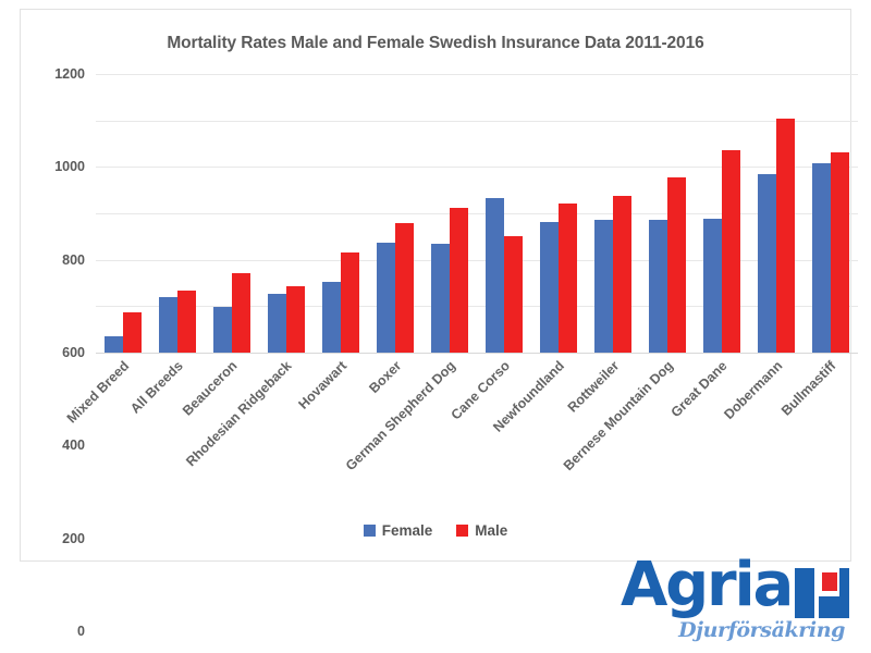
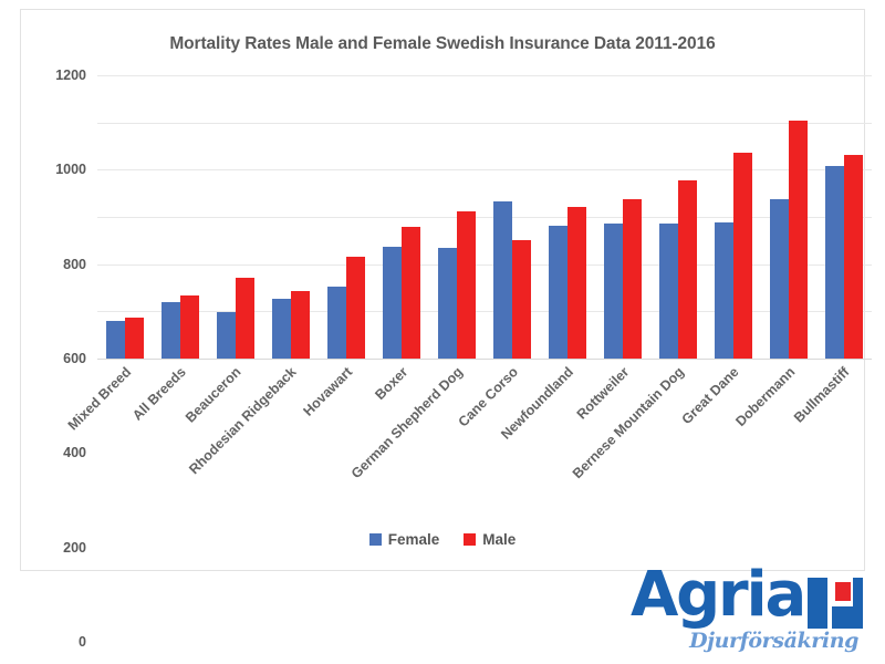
Female/Mixed Breed: 70 -> 160
Female/Dobermann: 770 -> 670
